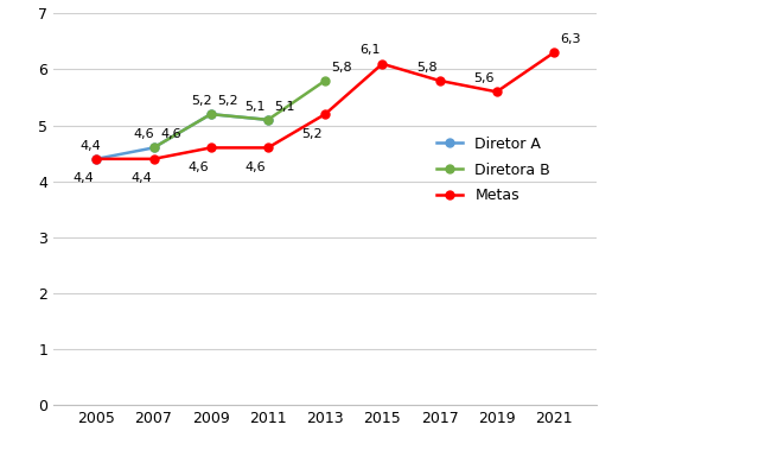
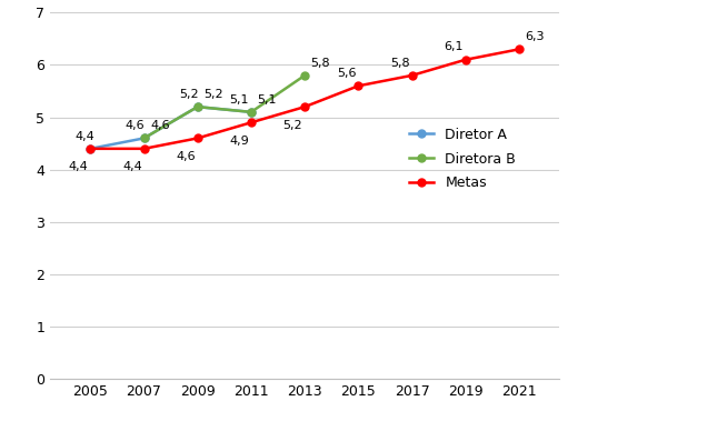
Metas/2011: 4,6 -> 4,9
Metas/2015: 6,1 -> 5,6
Metas/2019: 5,6 -> 6,1
